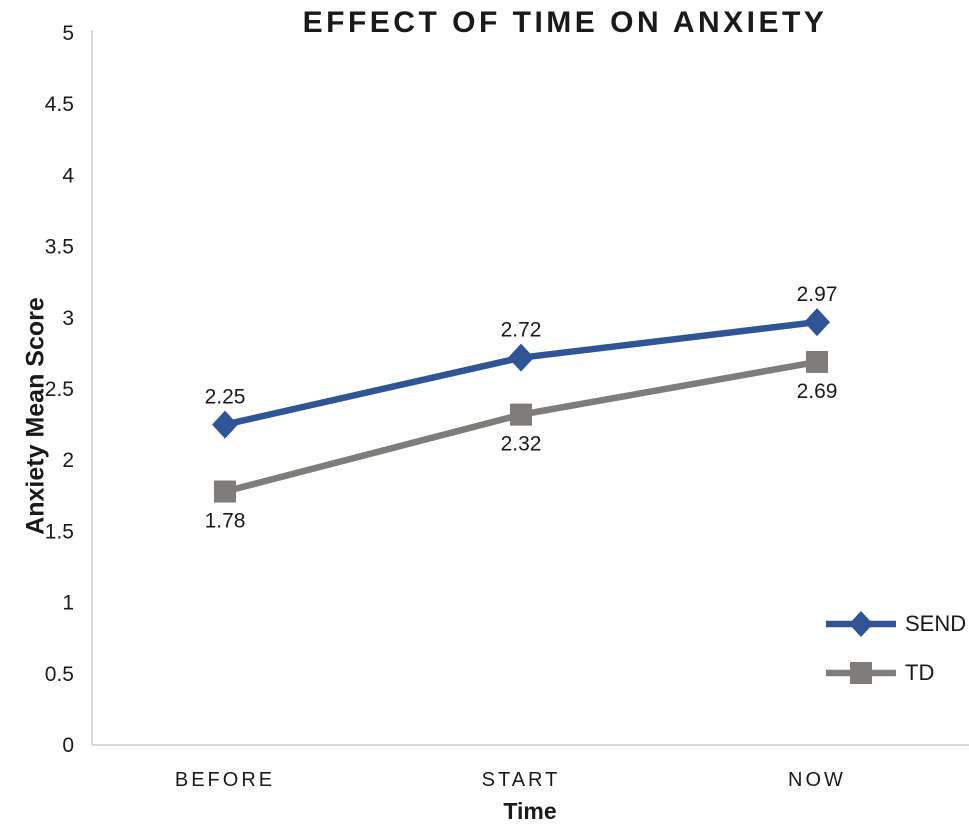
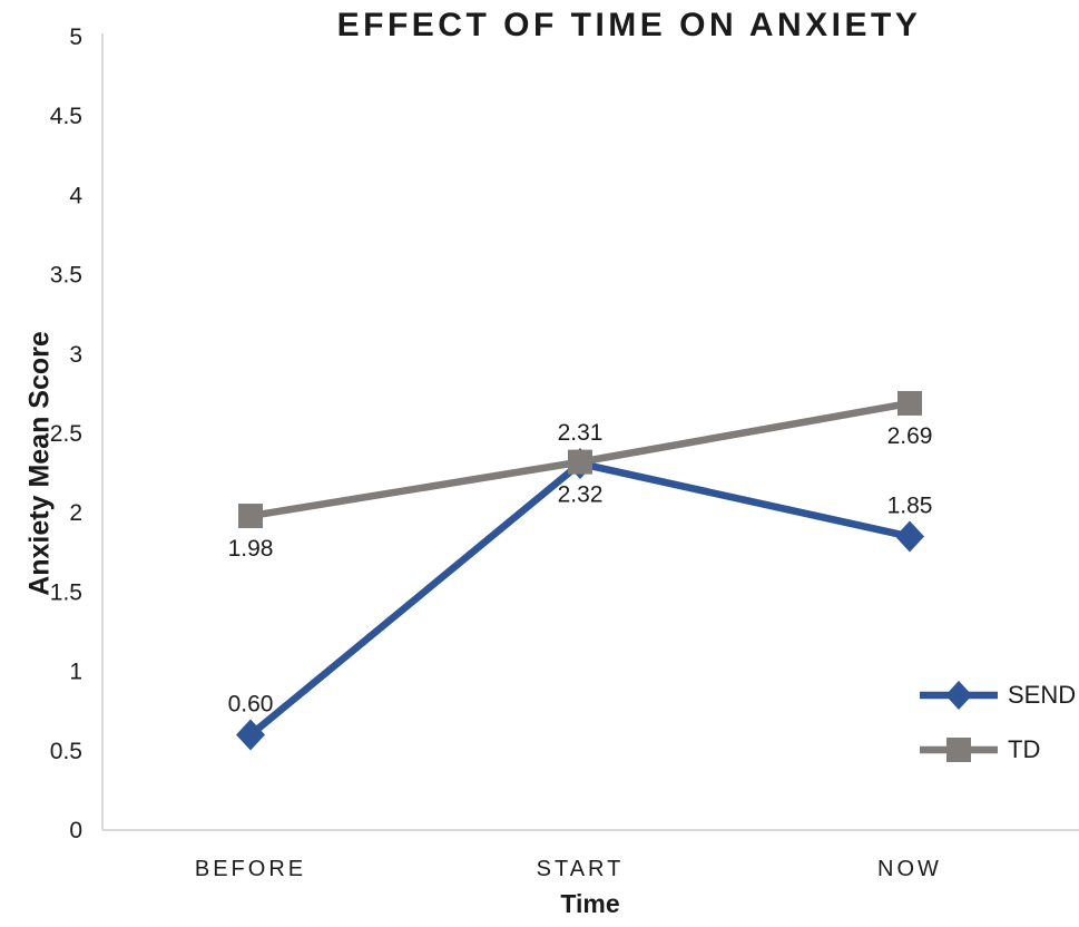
SEND/BEFORE: 2.25 -> 0.60
TD/BEFORE: 1.78 -> 1.98
SEND/START: 2.72 -> 2.31
SEND/NOW: 2.97 -> 1.85
